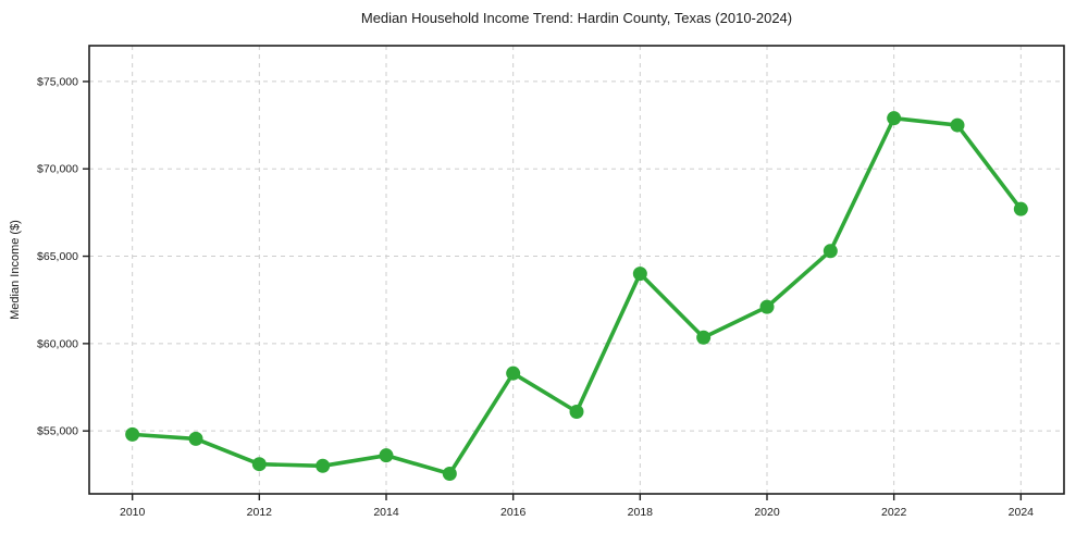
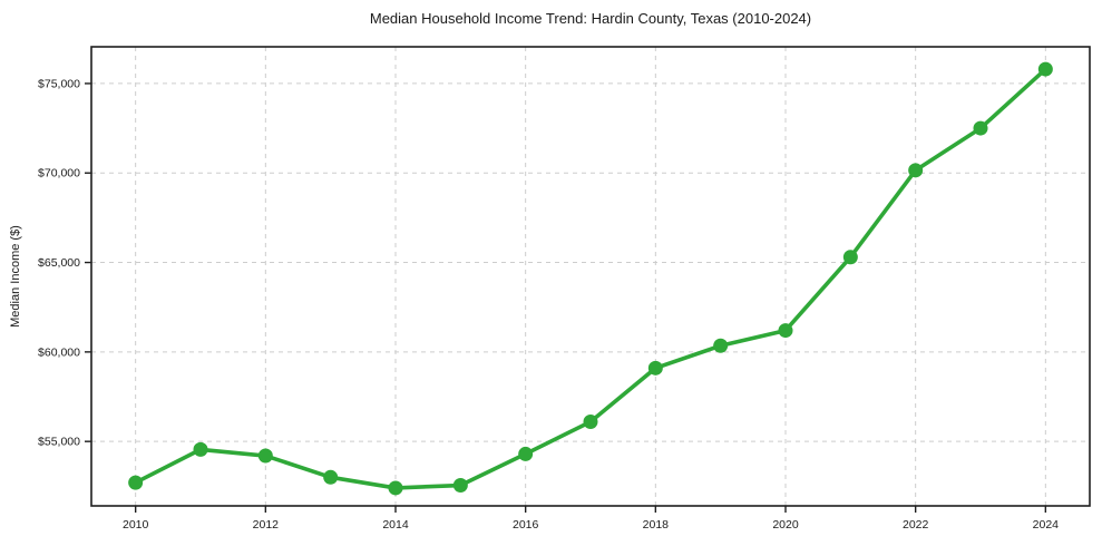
2010: $54800 -> $52700
2012: $53100 -> $54200
2014: $53600 -> $52400
2016: $58300 -> $54300
2018: $64000 -> $59100
2020: $62100 -> $61200
2022: $72900 -> $70200
2024: $67700 -> $75800
